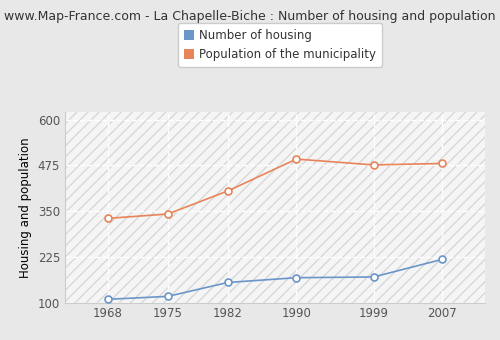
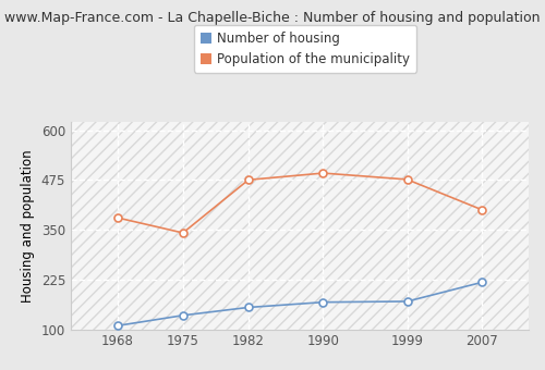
Population of the municipality/1968: 330 -> 380
Number of housing/1975: 117 -> 135
Population of the municipality/1982: 405 -> 475
Population of the municipality/2007: 480 -> 400
